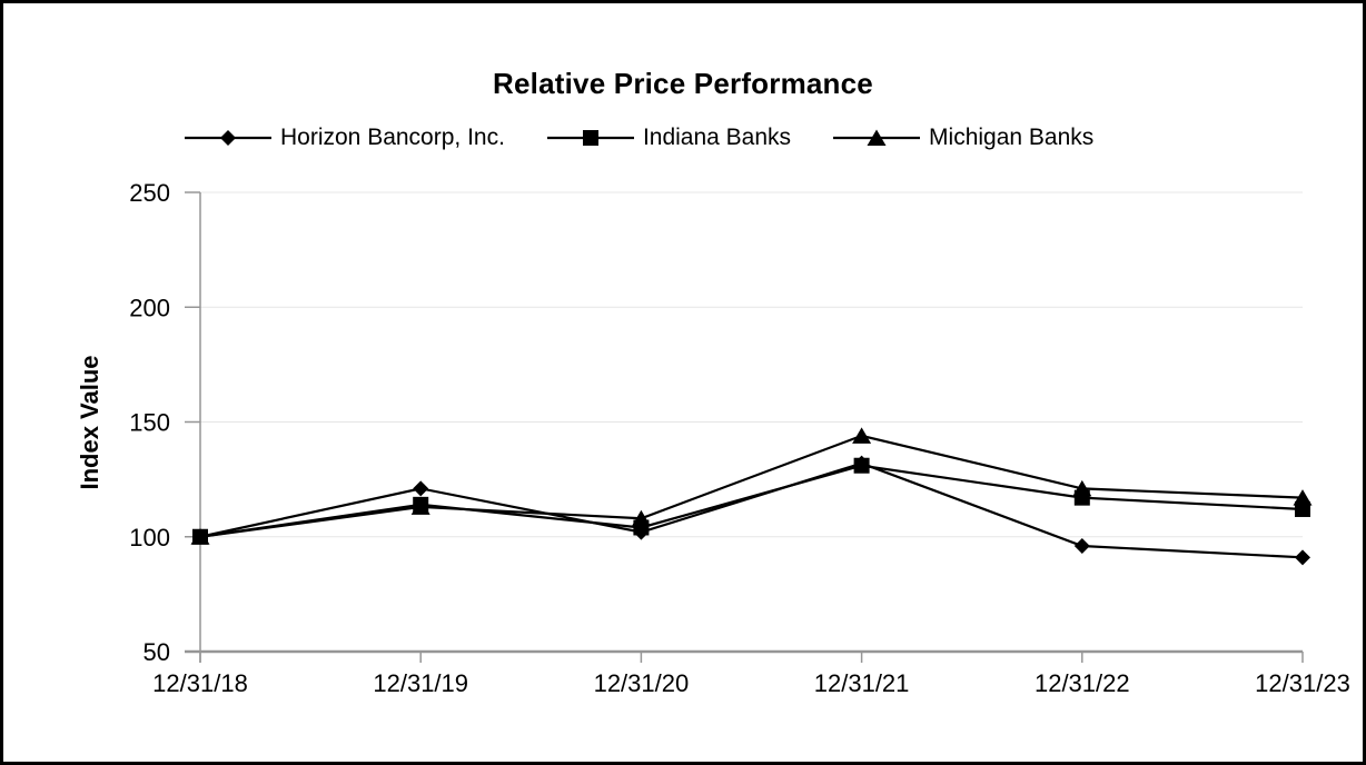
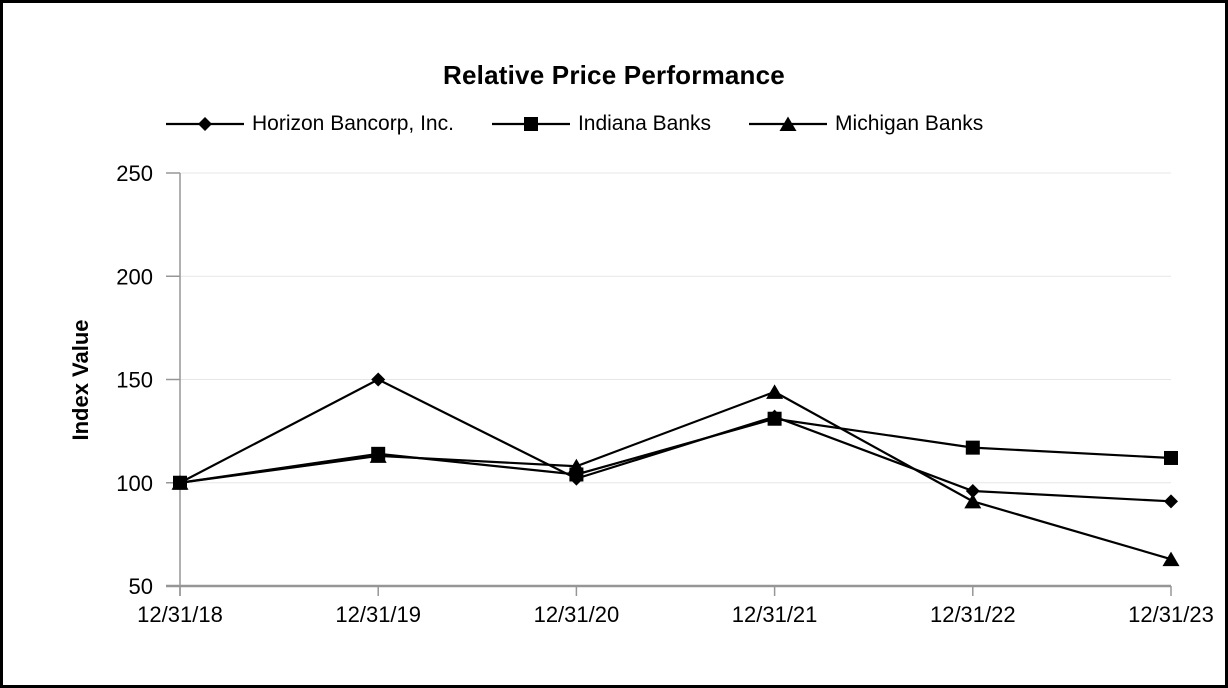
Horizon Bancorp, Inc./12/31/19: 121 -> 150
Michigan Banks/12/31/22: 121 -> 91
Michigan Banks/12/31/23: 117 -> 63
